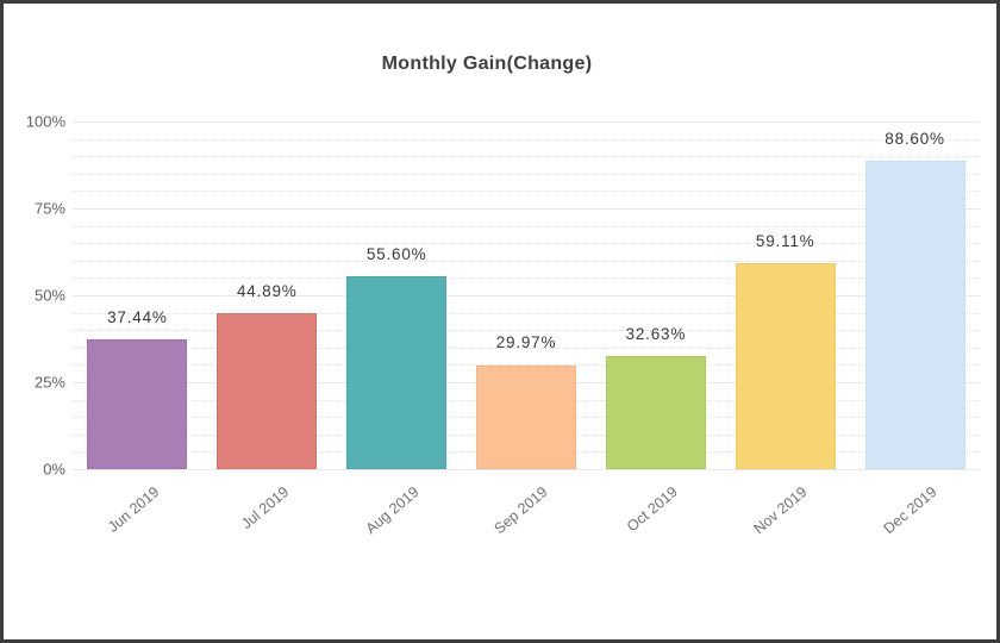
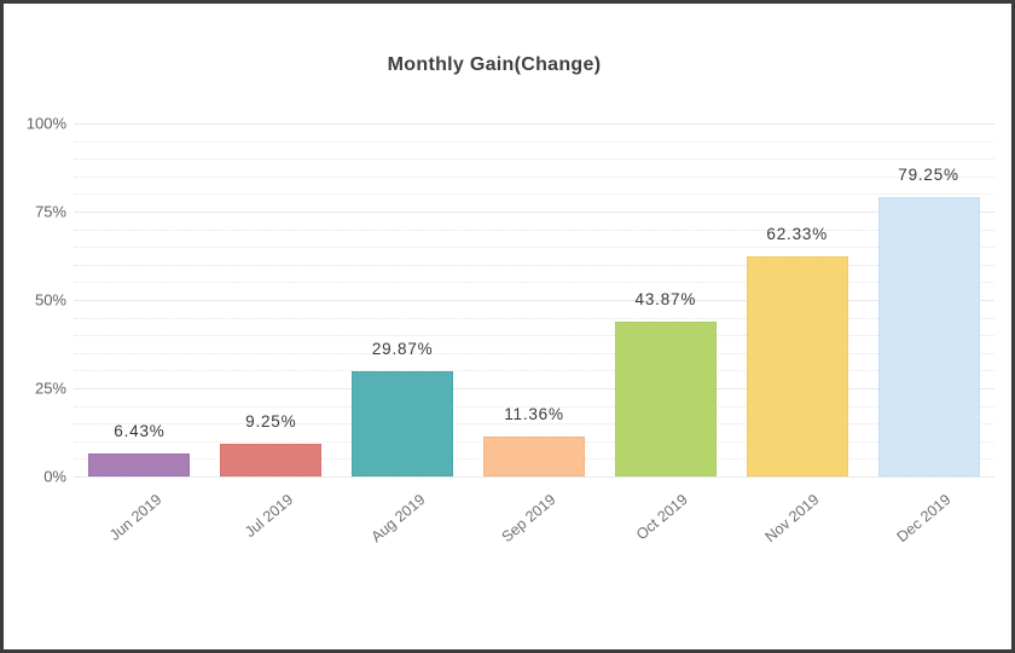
Jun 2019: 37.44% -> 6.43%
Jul 2019: 44.89% -> 9.25%
Aug 2019: 55.60% -> 29.87%
Sep 2019: 29.97% -> 11.36%
Oct 2019: 32.63% -> 43.87%
Nov 2019: 59.11% -> 62.33%
Dec 2019: 88.60% -> 79.25%
